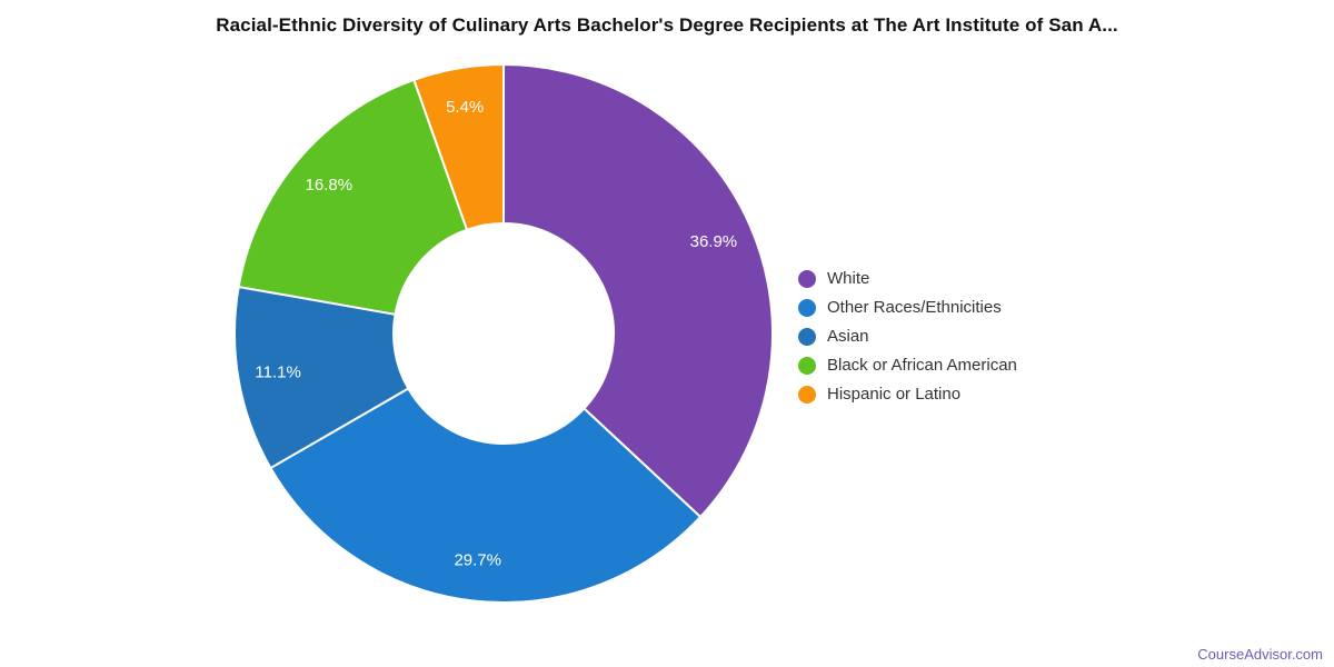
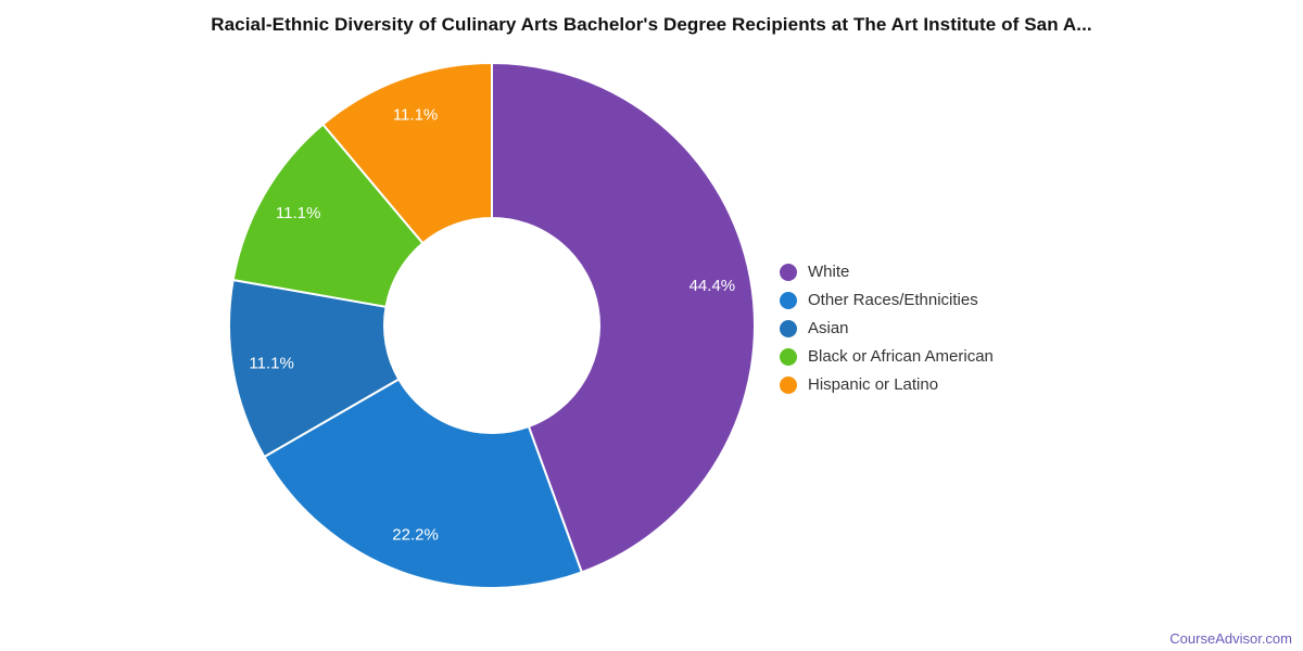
White: 36.9% -> 44.4%
Other Races/Ethnicities: 29.7% -> 22.2%
Black or African American: 16.8% -> 11.1%
Hispanic or Latino: 5.4% -> 11.1%
